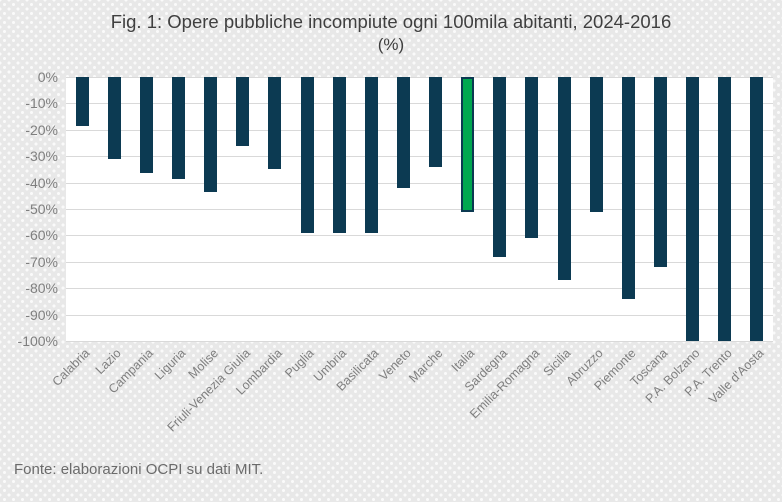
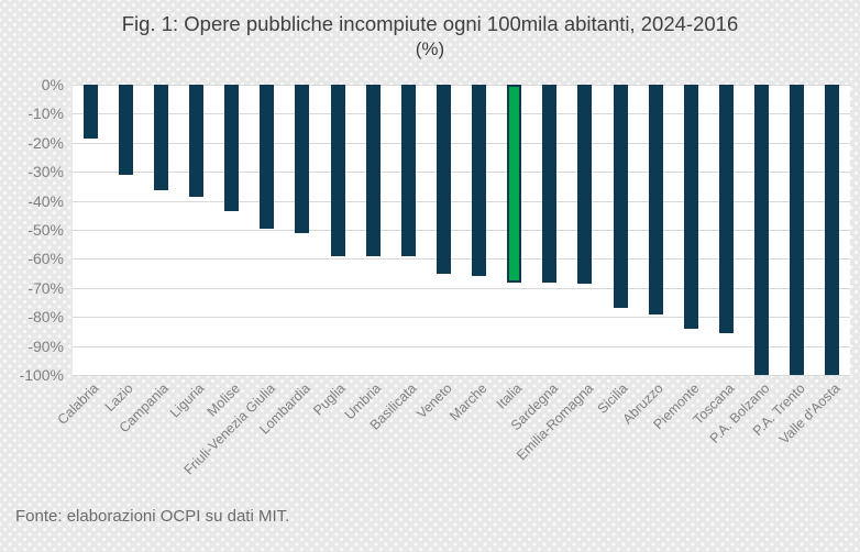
Friuli-Venezia Giulia: -26% -> -50%
Lombardia: -35% -> -51%
Veneto: -42% -> -65%
Marche: -34% -> -66%
Italia: -51% -> -68%
Emilia-Romagna: -61% -> -68%
Abruzzo: -51% -> -79%
Toscana: -72% -> -86%
